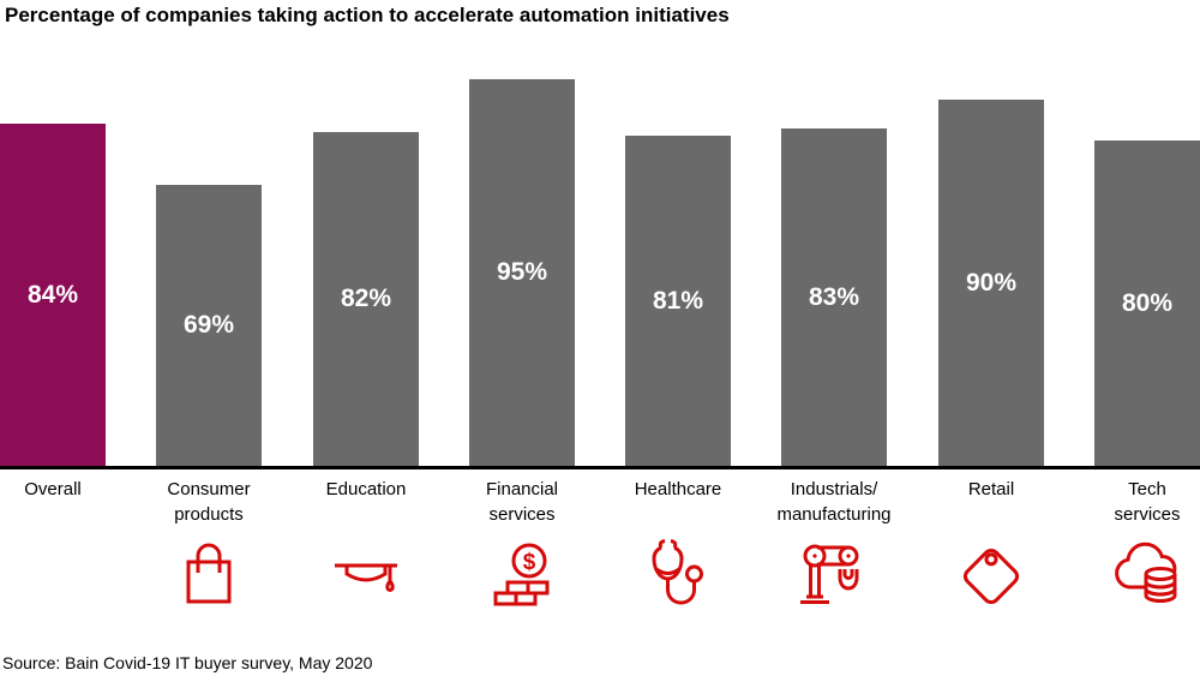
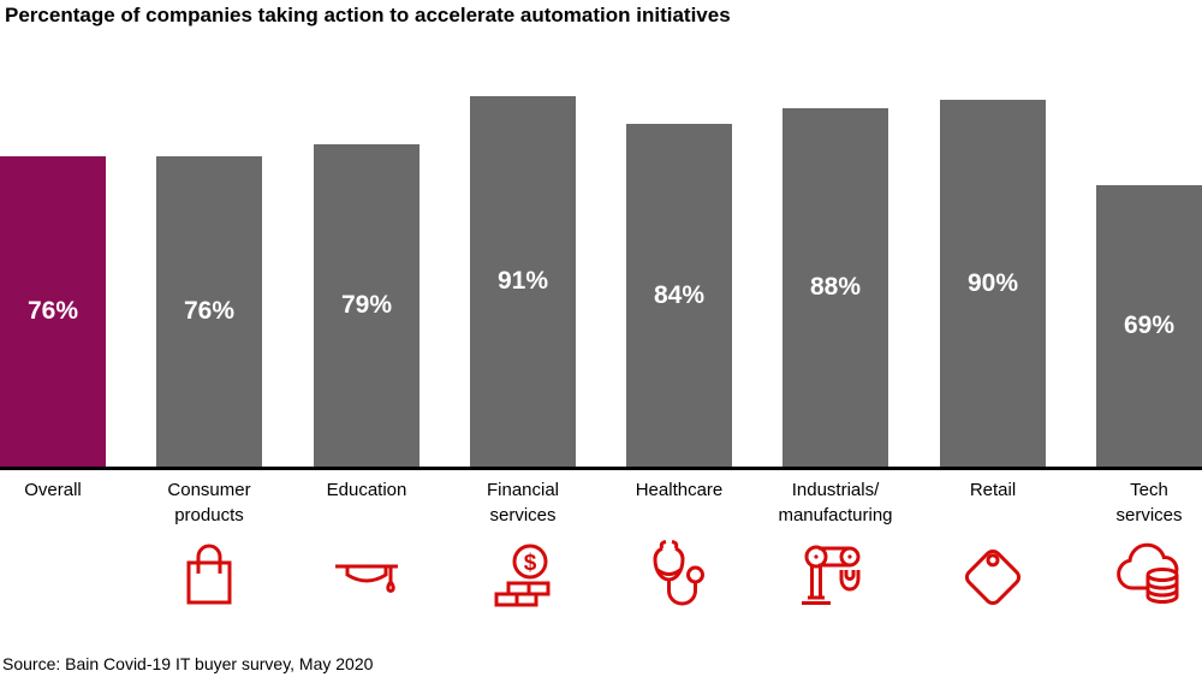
Overall: 84% -> 76%
Consumer products: 69% -> 76%
Education: 82% -> 79%
Financial services: 95% -> 91%
Healthcare: 81% -> 84%
Industrials/manufacturing: 83% -> 88%
Tech services: 80% -> 69%
